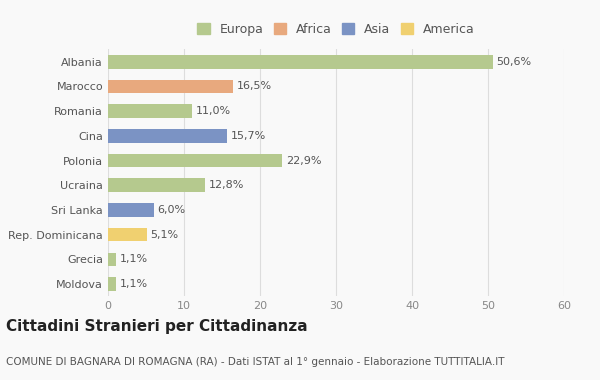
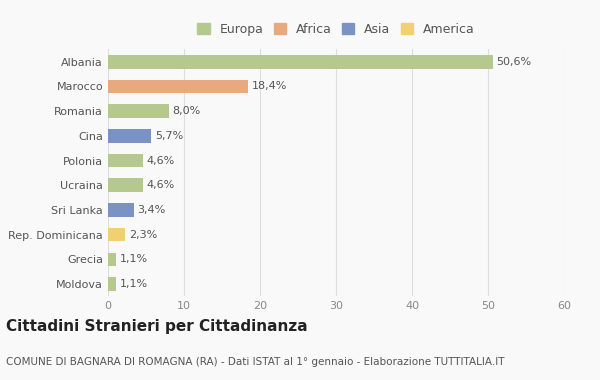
Marocco: 16,5% -> 18,4%
Romania: 11,0% -> 8,0%
Cina: 15,7% -> 5,7%
Polonia: 22,9% -> 4,6%
Ucraina: 12,8% -> 4,6%
Sri Lanka: 6,0% -> 3,4%
Rep. Dominicana: 5,1% -> 2,3%
